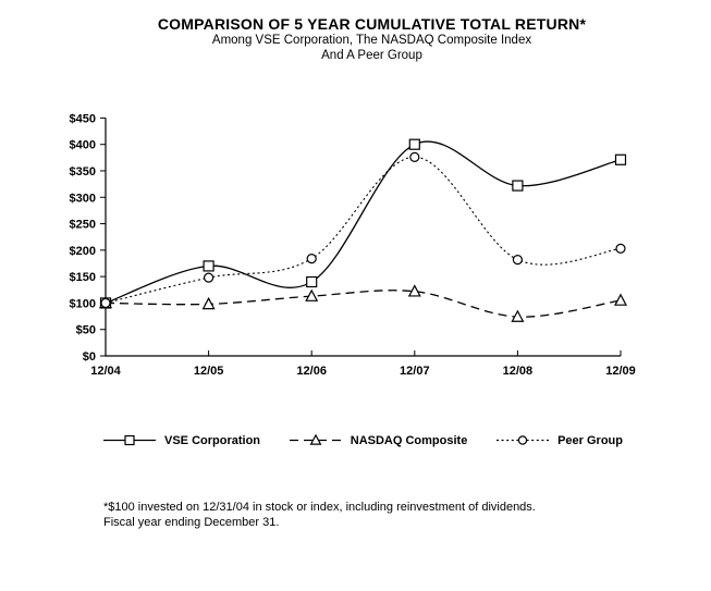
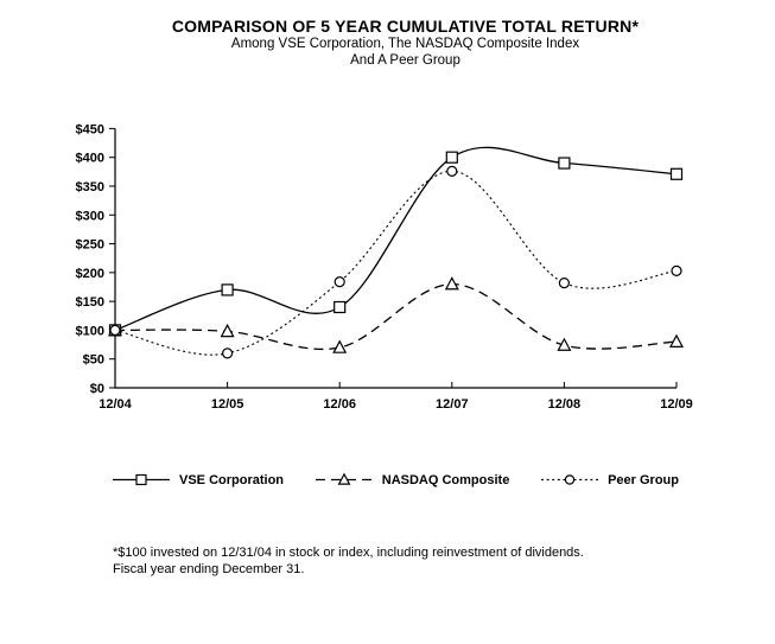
Peer Group/12/05: $150 -> $60
NASDAQ Composite/12/06: $110 -> $70
NASDAQ Composite/12/07: $120 -> $180
VSE Corporation/12/08: $320 -> $390
NASDAQ Composite/12/09: $100 -> $80
